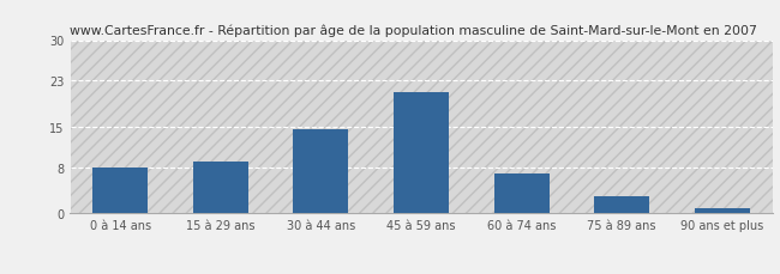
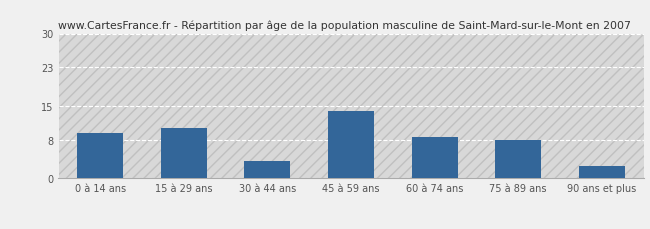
0 à 14 ans: 7.9 -> 9.5
15 à 29 ans: 9.0 -> 10.5
30 à 44 ans: 14.5 -> 3.5
45 à 59 ans: 21.0 -> 14.0
60 à 74 ans: 7.0 -> 8.5
75 à 89 ans: 3.0 -> 8.0
90 ans et plus: 1.0 -> 2.5
